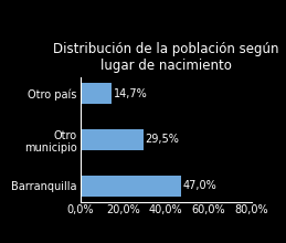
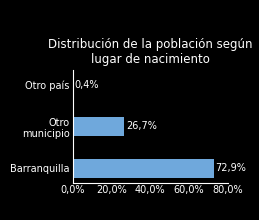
Otro país: 14,7% -> 0,4%
Otro municipio: 29,5% -> 26,7%
Barranquilla: 47,0% -> 72,9%
